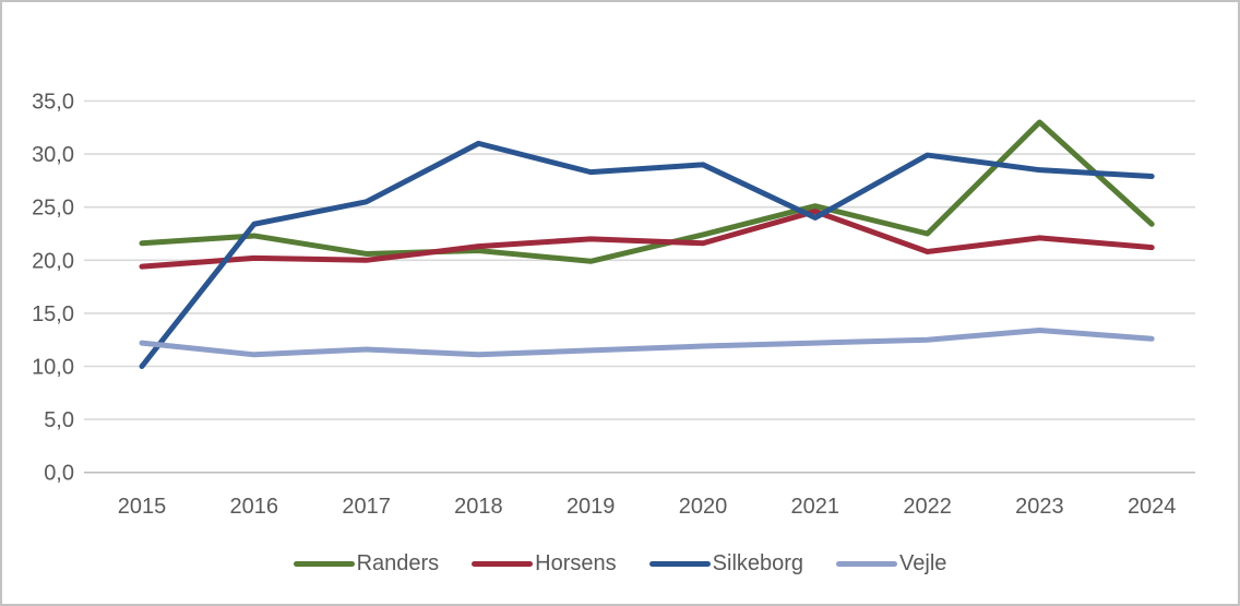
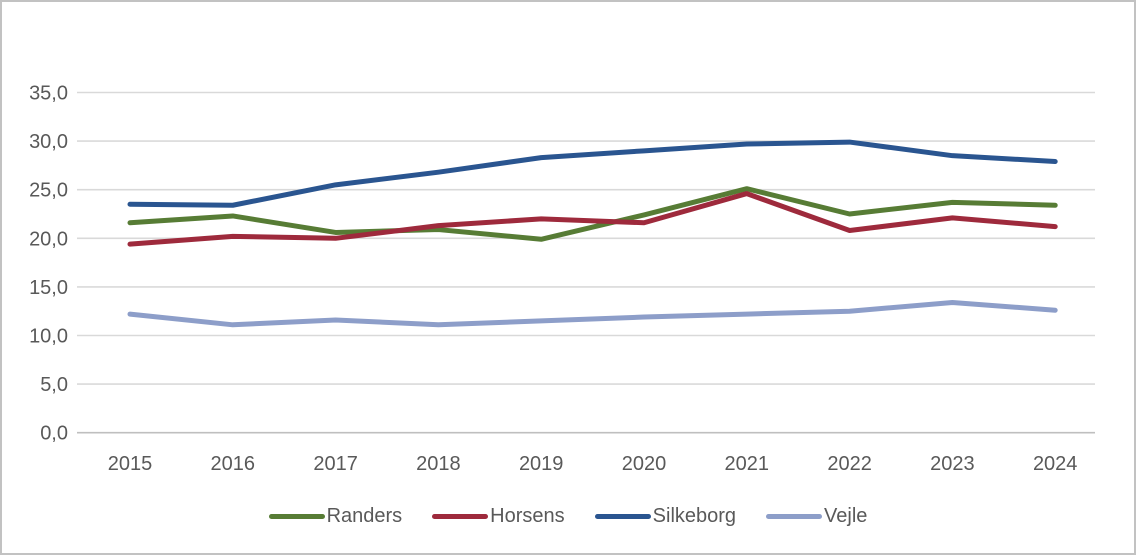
Silkeborg/2015: 10 -> 24
Silkeborg/2018: 31 -> 27
Silkeborg/2021: 24 -> 30
Randers/2023: 33 -> 24
